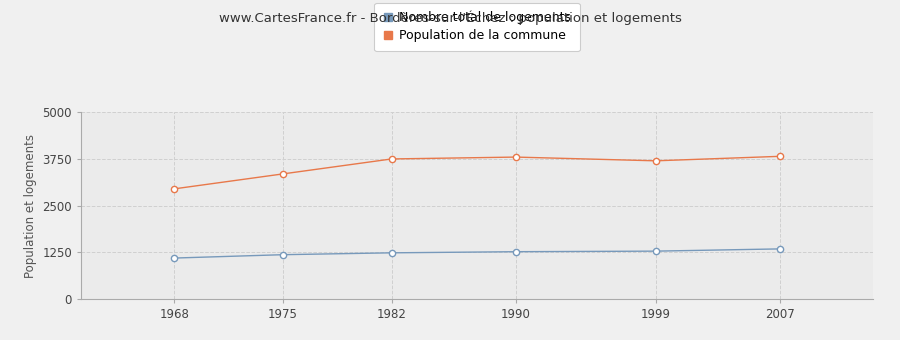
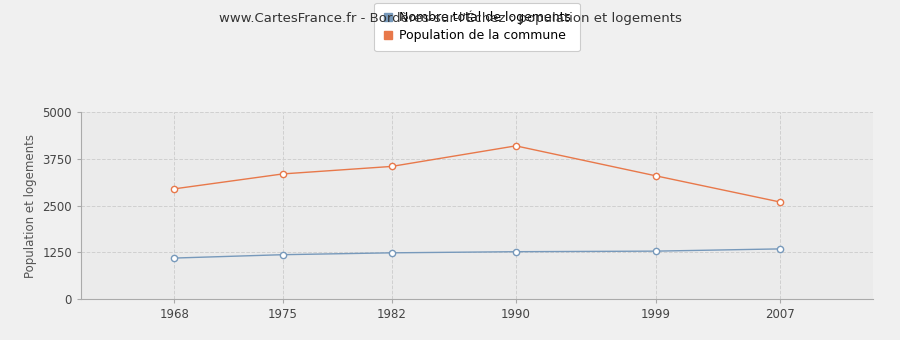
Population de la commune/1982: 3750 -> 3550
Population de la commune/1990: 3800 -> 4100
Population de la commune/1999: 3700 -> 3300
Population de la commune/2007: 3820 -> 2600
